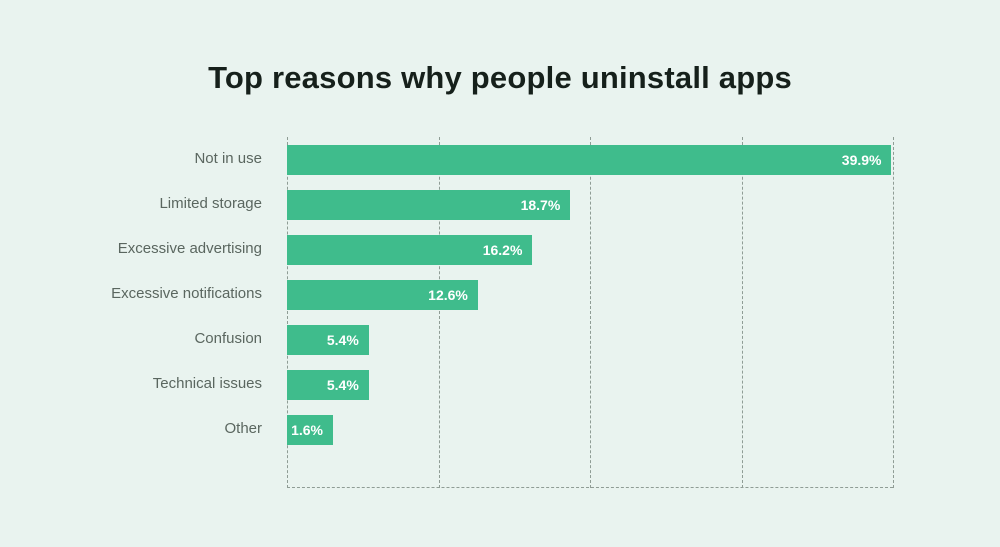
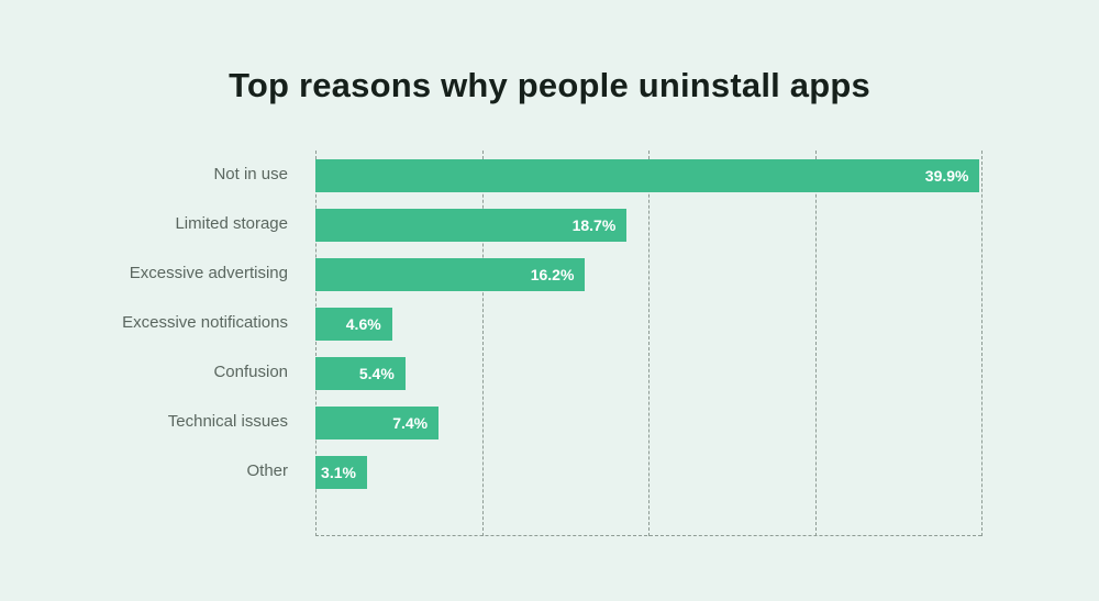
Excessive notifications: 12.6% -> 4.6%
Technical issues: 5.4% -> 7.4%
Other: 1.6% -> 3.1%
